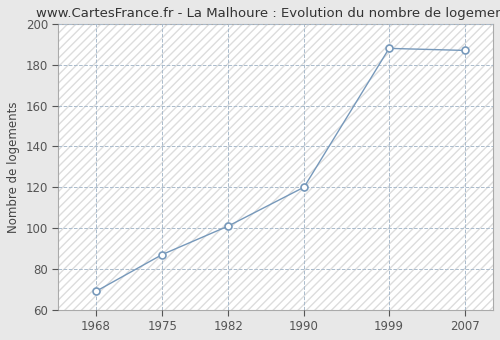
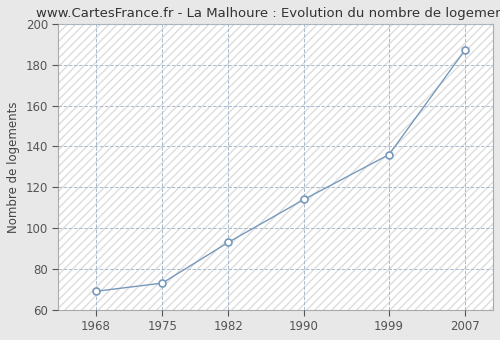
1975: 87 -> 73
1982: 101 -> 93
1990: 120 -> 114
1999: 188 -> 136
